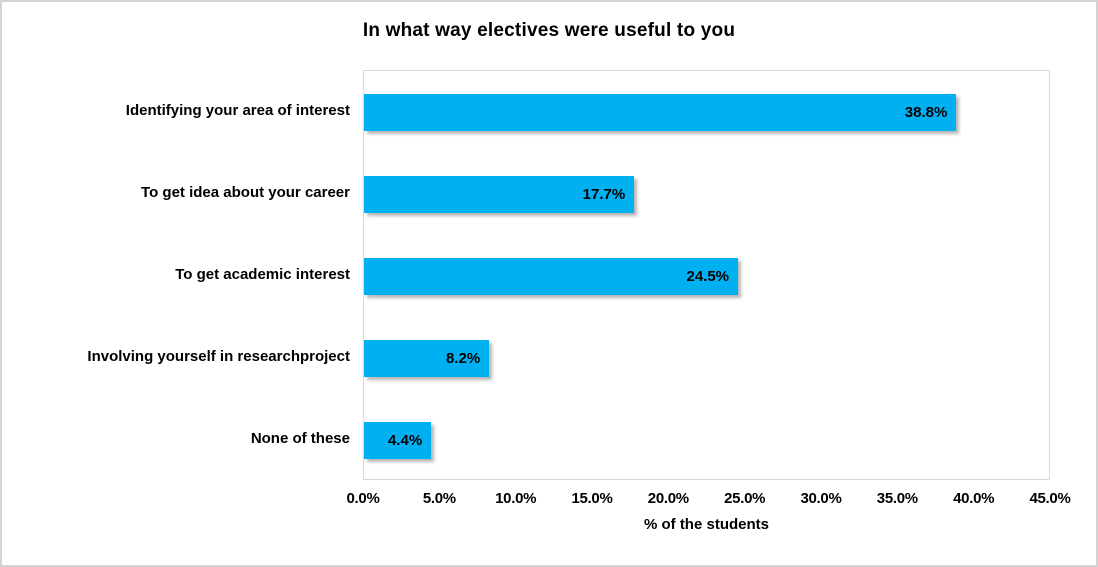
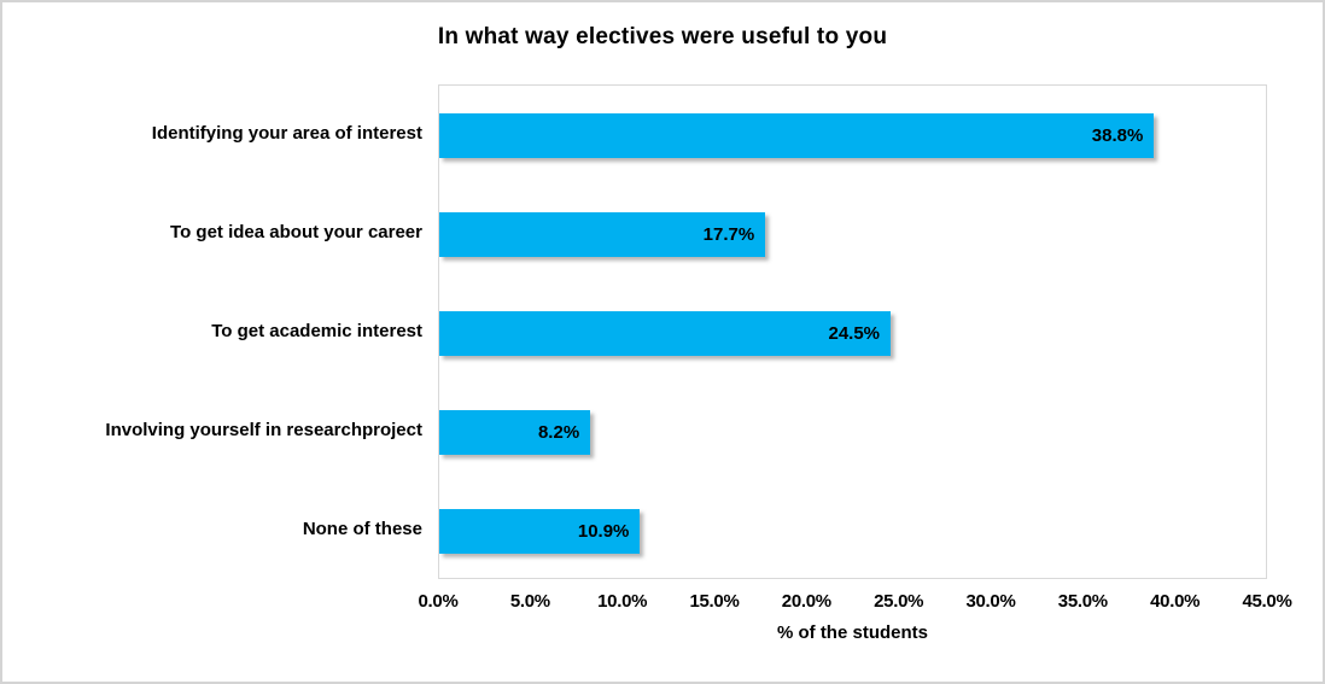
None of these: 4.4% -> 10.9%
